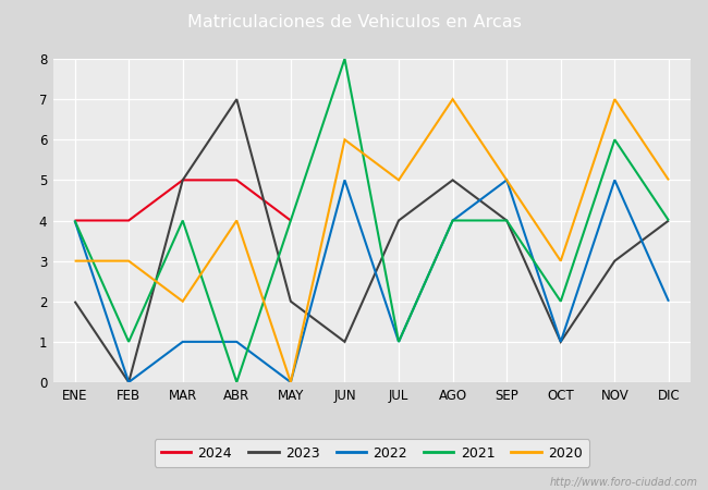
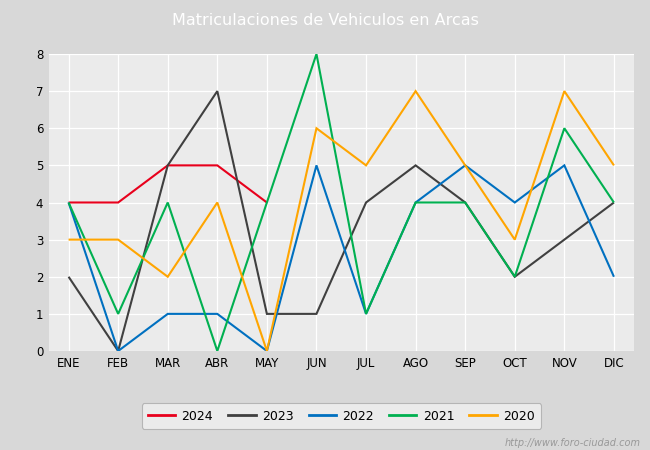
2023/MAY: 2 -> 1
2023/OCT: 1 -> 2
2022/OCT: 1 -> 4
